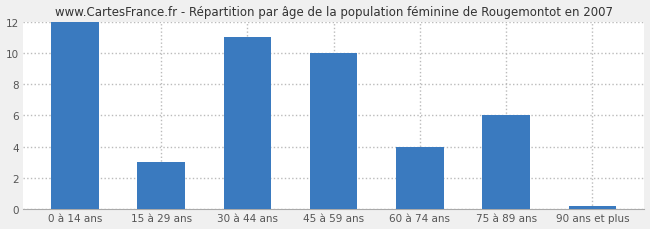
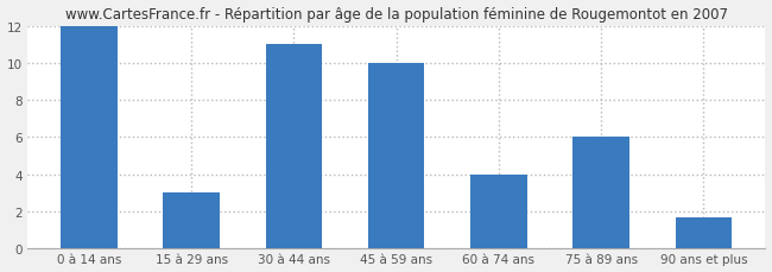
90 ans et plus: 0.2 -> 1.7
